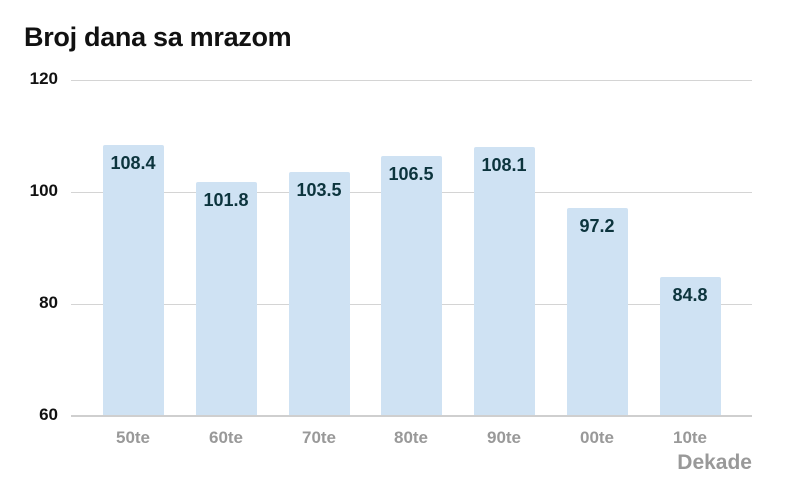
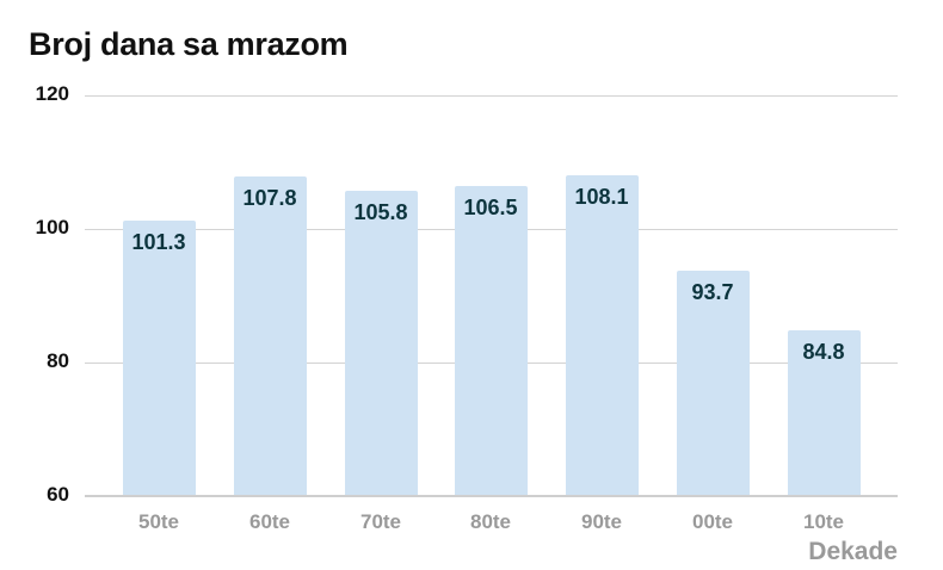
50te: 108.4 -> 101.3
60te: 101.8 -> 107.8
70te: 103.5 -> 105.8
00te: 97.2 -> 93.7
